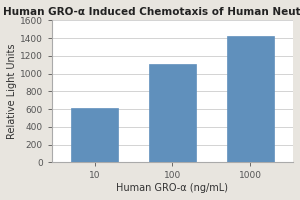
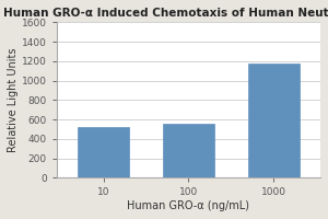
10: 610 -> 520
100: 1110 -> 560
1000: 1430 -> 1180
